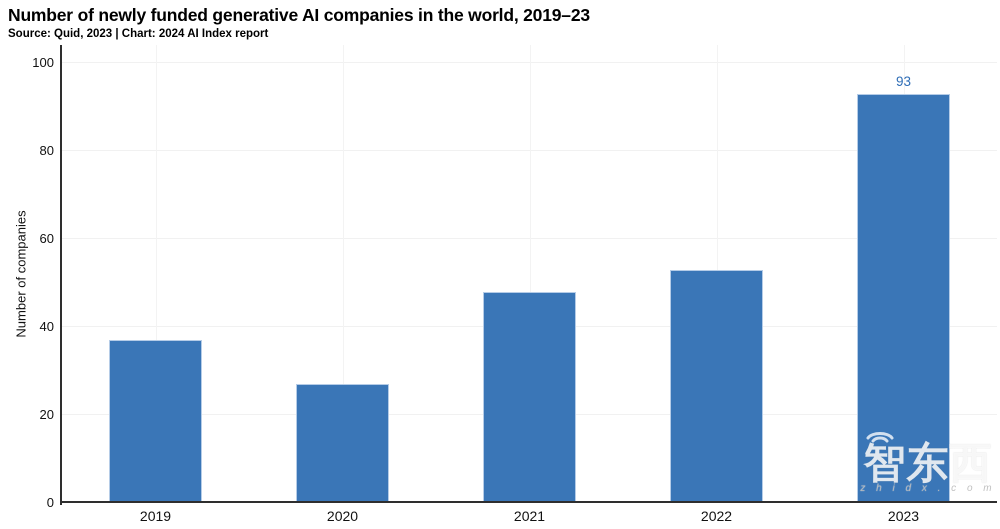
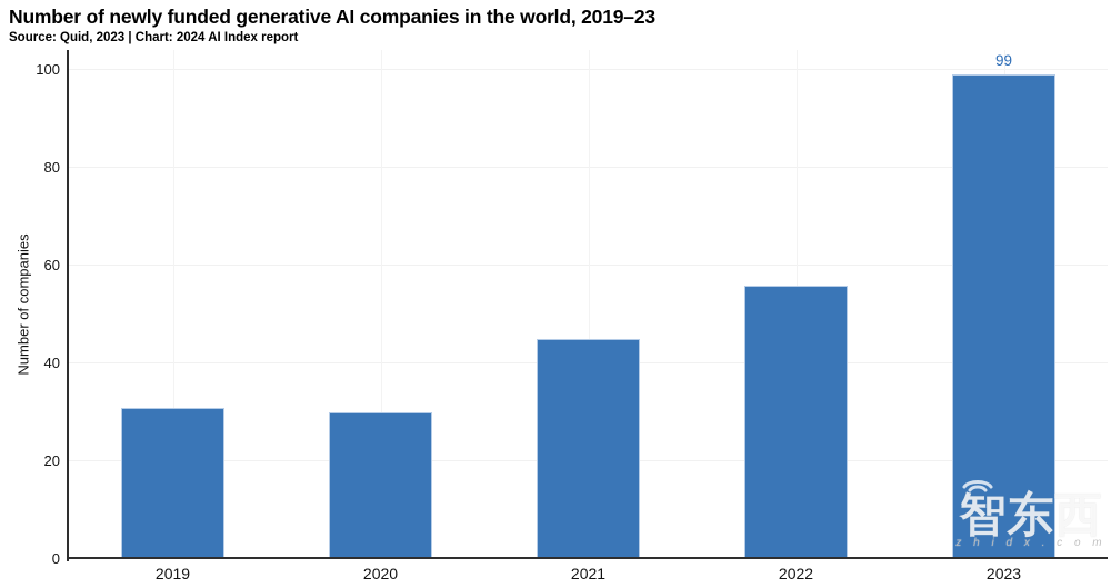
2019: 37 -> 31
2020: 27 -> 30
2021: 48 -> 45
2022: 53 -> 56
2023: 93 -> 99
